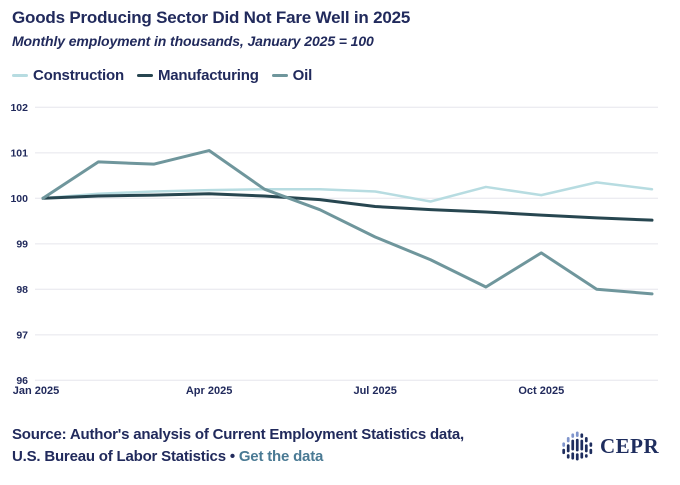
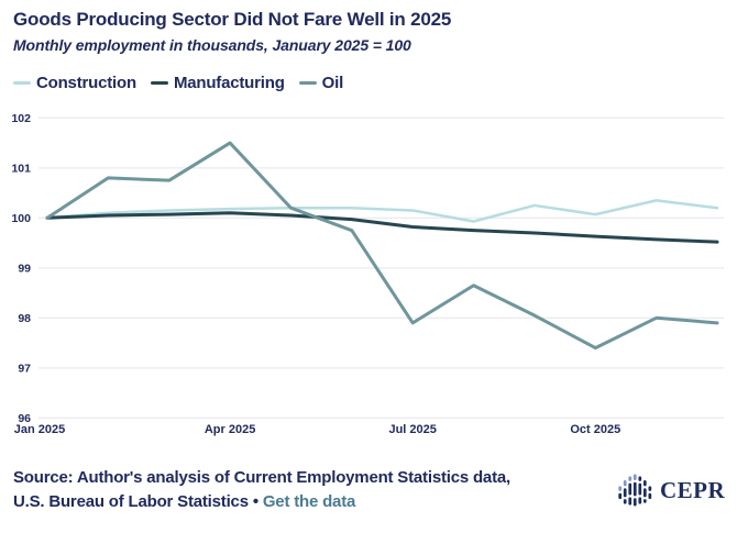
Oil/Apr 2025: 101.0 -> 101.5
Oil/Jul 2025: 99.2 -> 97.9
Oil/Oct 2025: 98.8 -> 97.4
